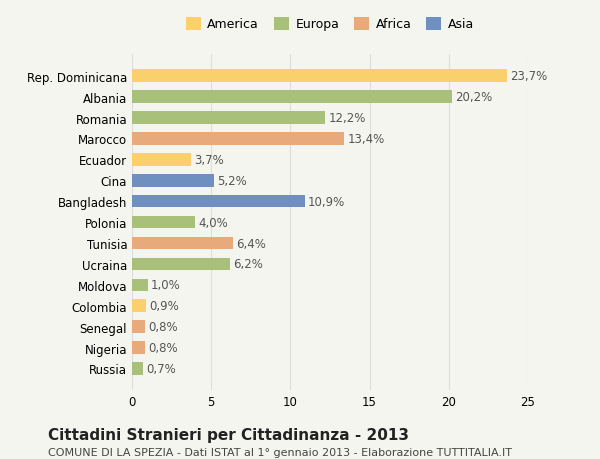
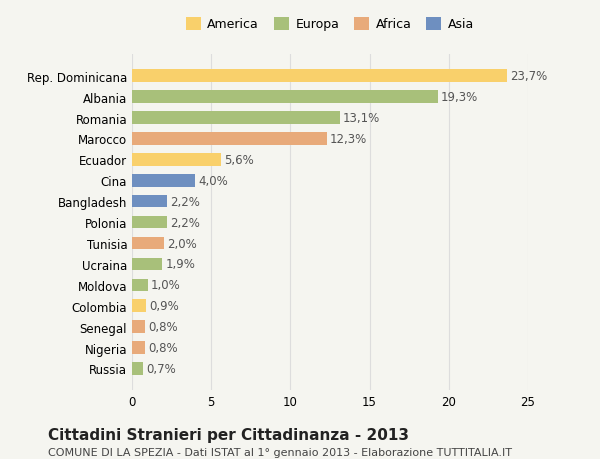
Albania: 20,2% -> 19,3%
Romania: 12,2% -> 13,1%
Marocco: 13,4% -> 12,3%
Ecuador: 3,7% -> 5,6%
Cina: 5,2% -> 4,0%
Bangladesh: 10,9% -> 2,2%
Polonia: 4,0% -> 2,2%
Tunisia: 6,4% -> 2,0%
Ucraina: 6,2% -> 1,9%
